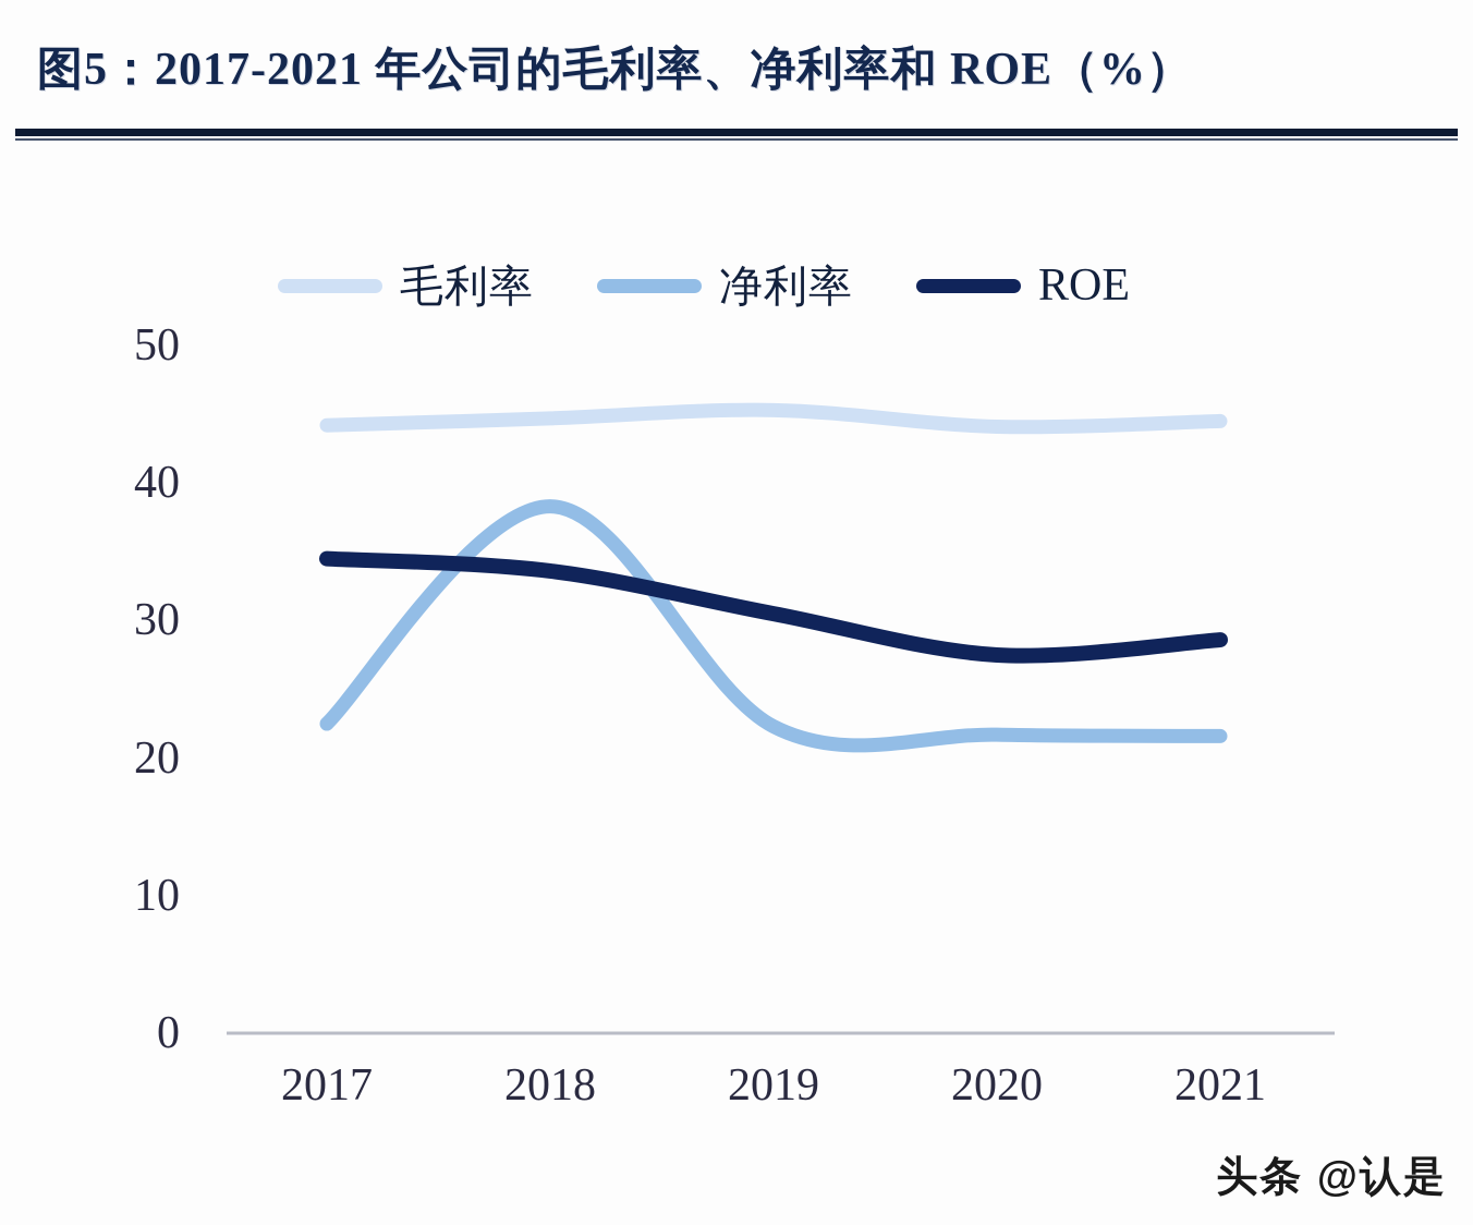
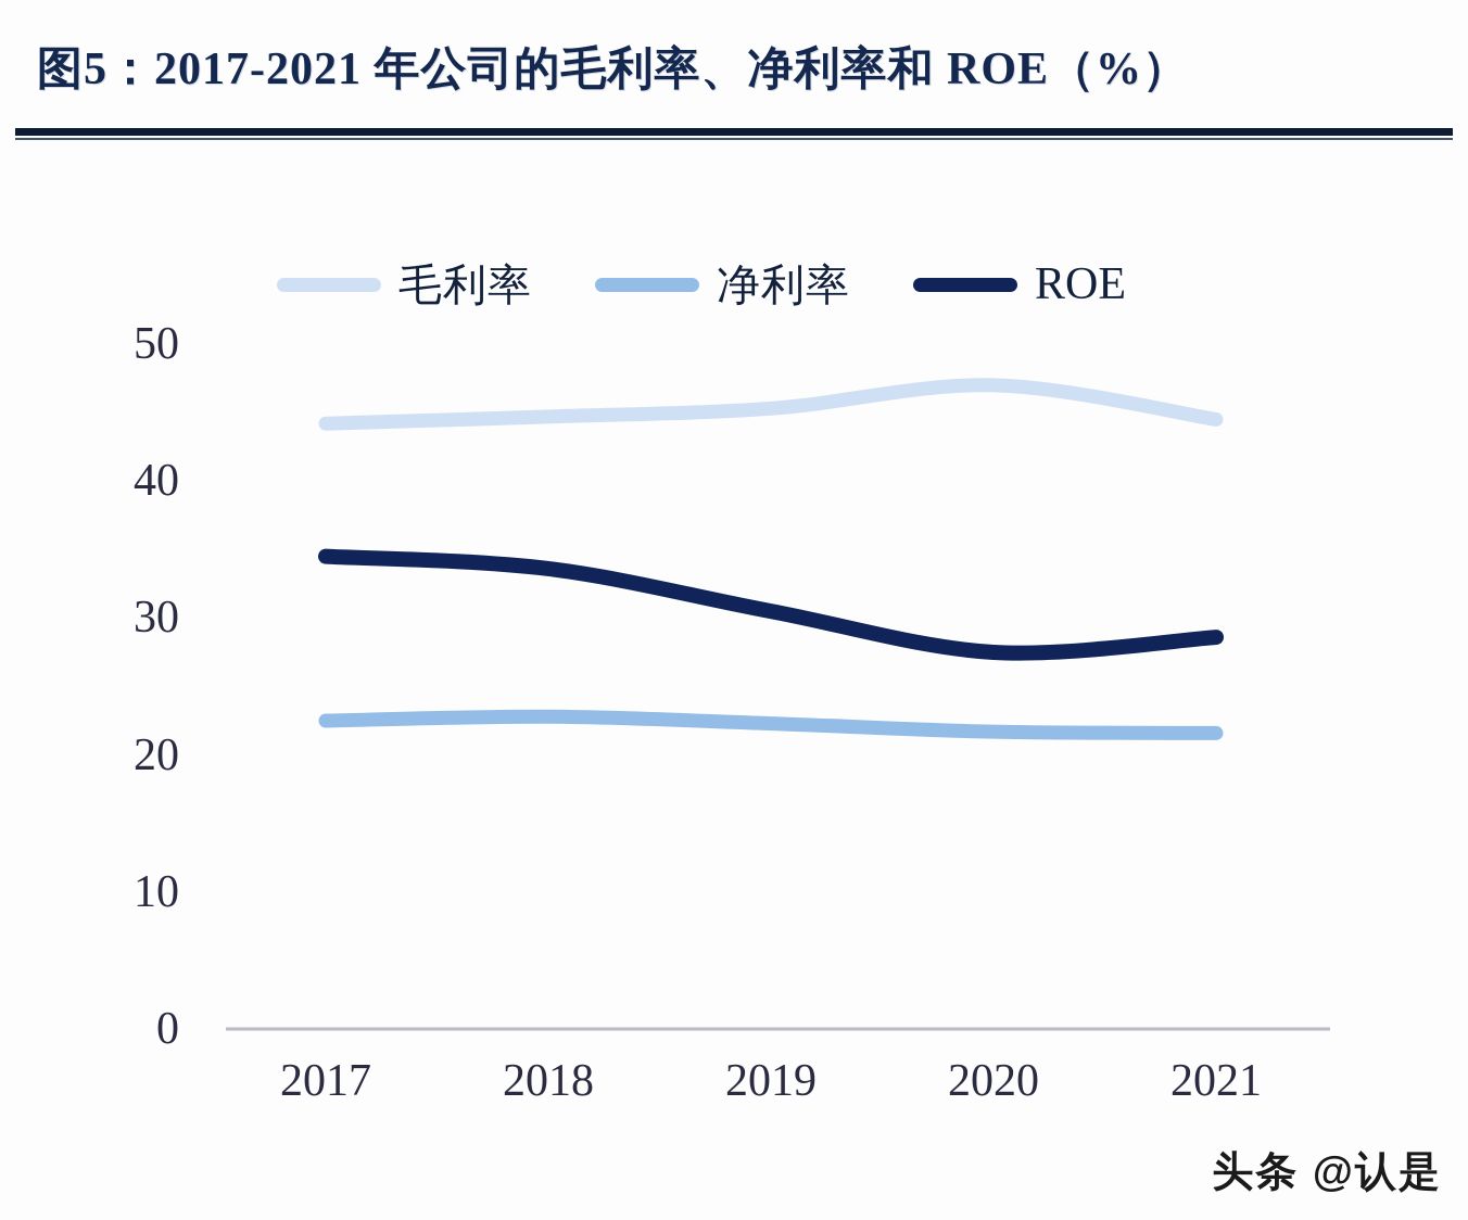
净利率/2018: 38.3 -> 22.8
毛利率/2020: 44.1 -> 47.0
